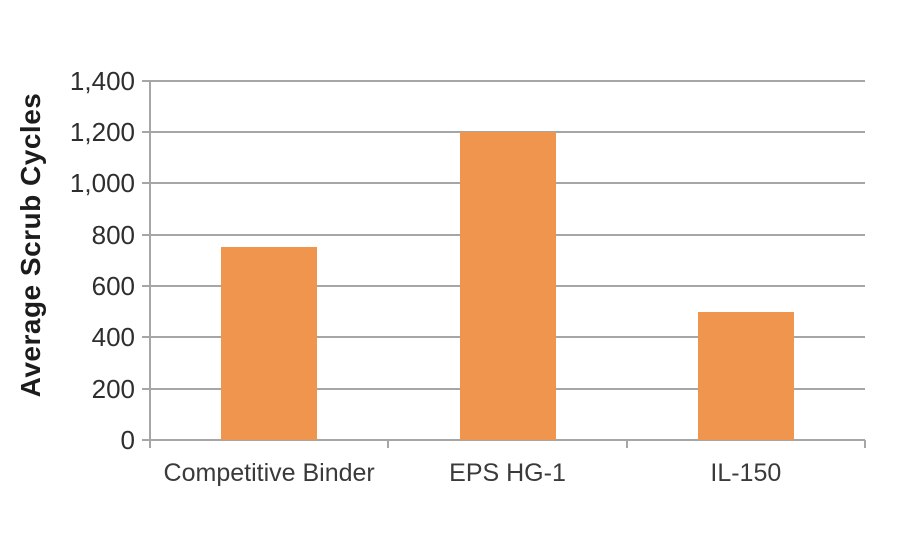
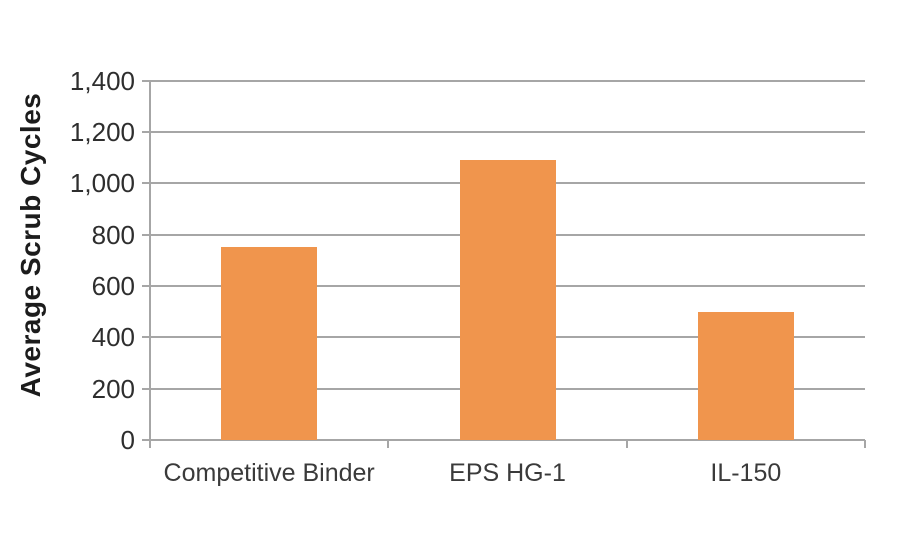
EPS HG-1: 1200 -> 1090
